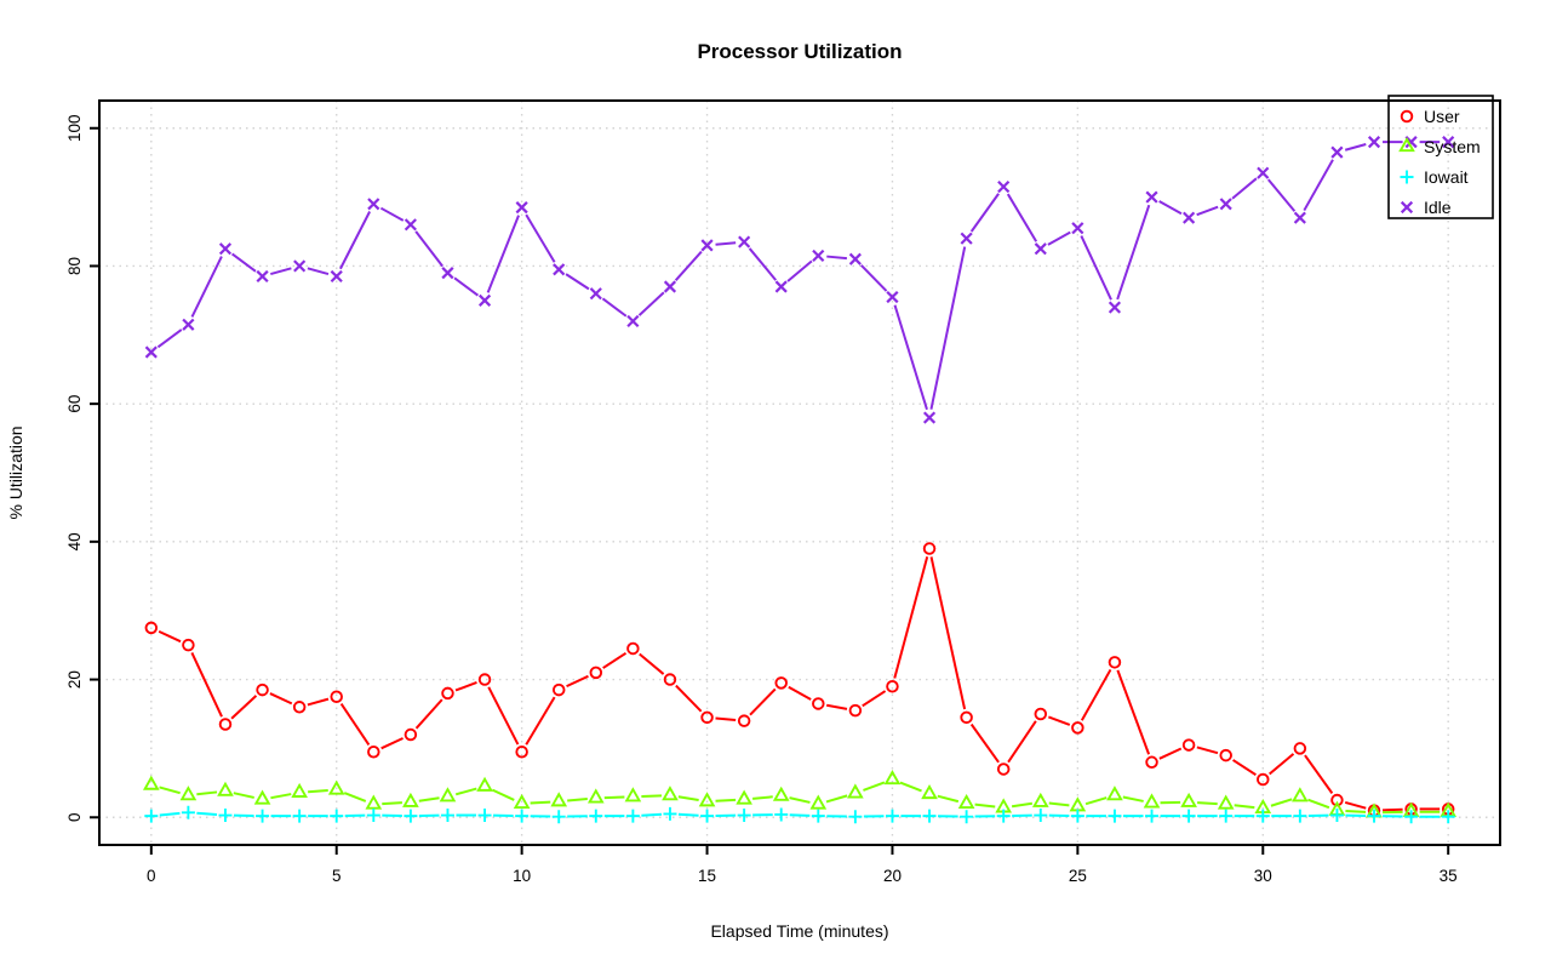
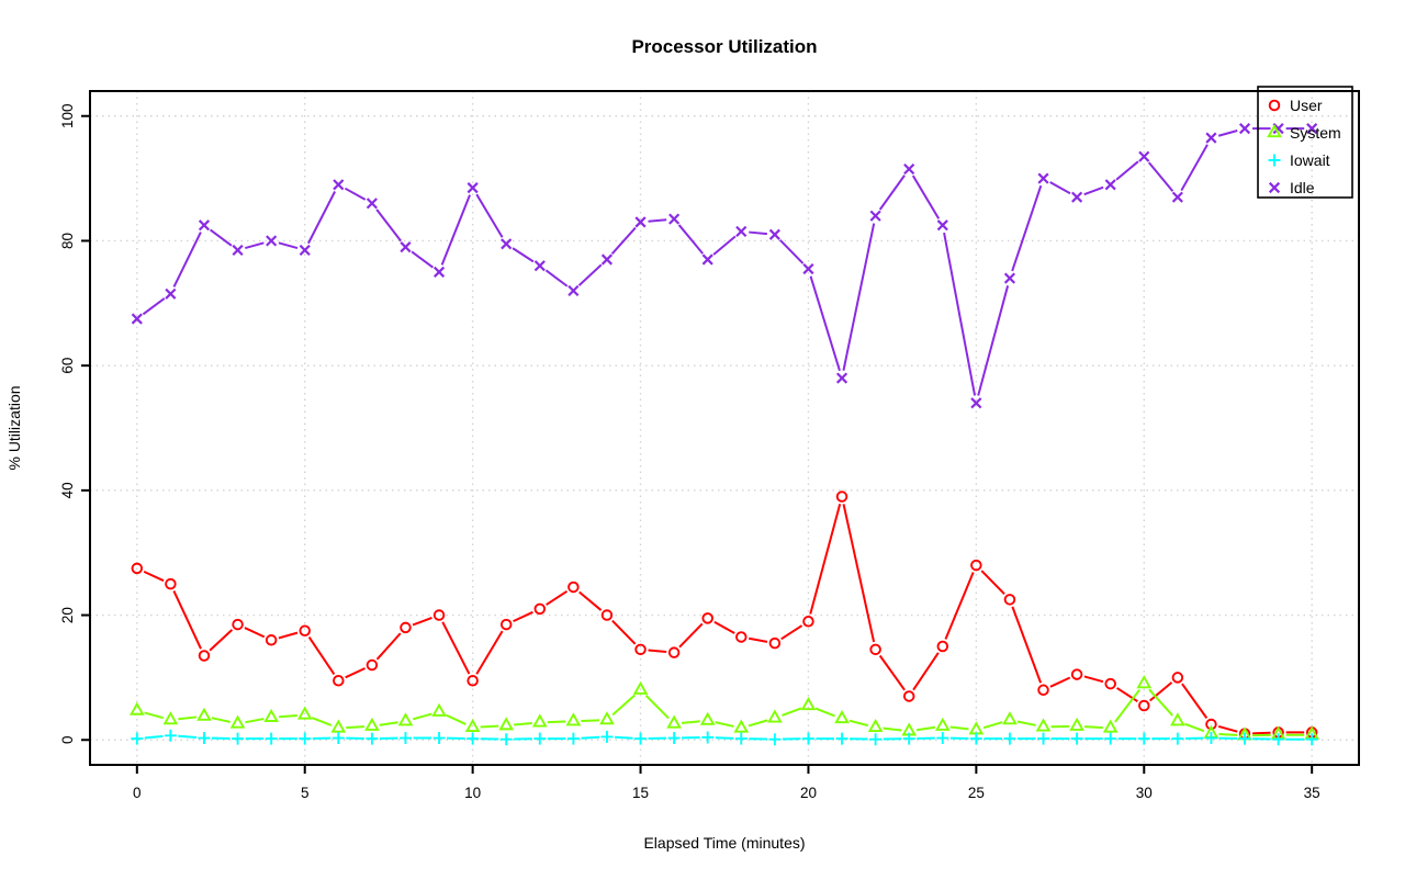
System/15: 2 -> 8
User/25: 13 -> 28
Idle/25: 86 -> 54
System/30: 1 -> 9
